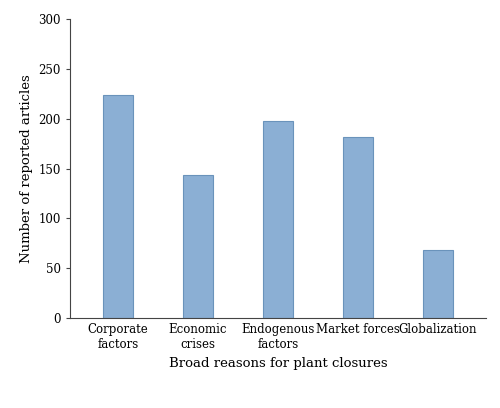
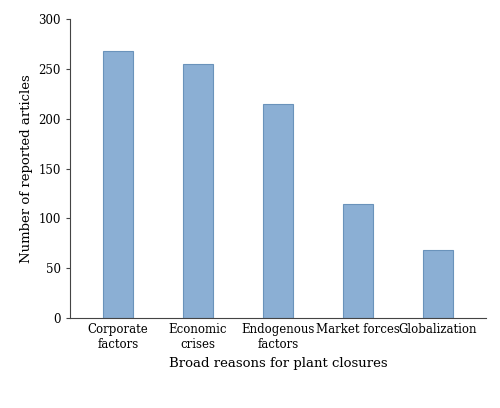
Corporate factors: 224 -> 268
Economic crises: 144 -> 255
Endogenous factors: 198 -> 215
Market forces: 182 -> 114
